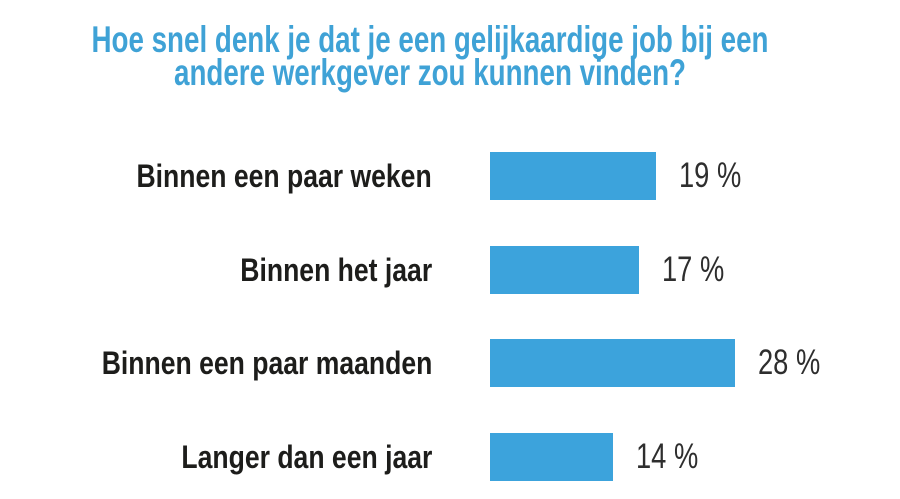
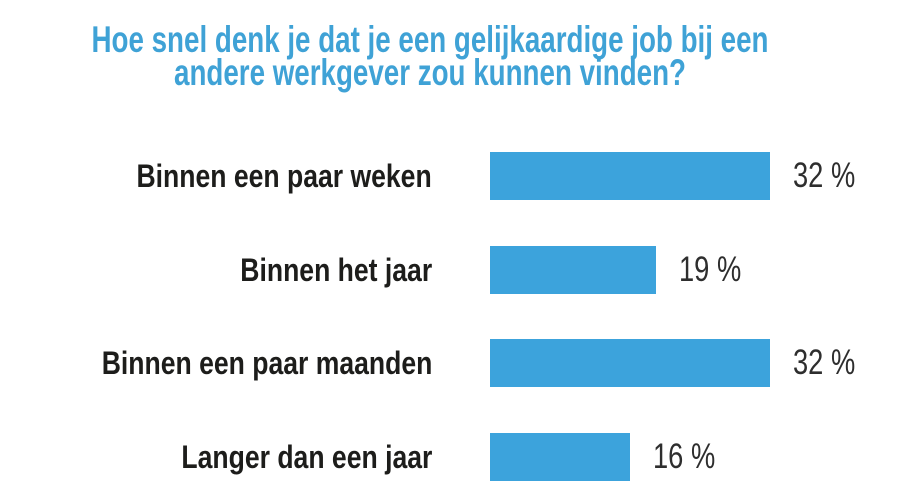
Binnen een paar weken: 19 -> 32
Binnen het jaar: 17 -> 19
Binnen een paar maanden: 28 -> 32
Langer dan een jaar: 14 -> 16
